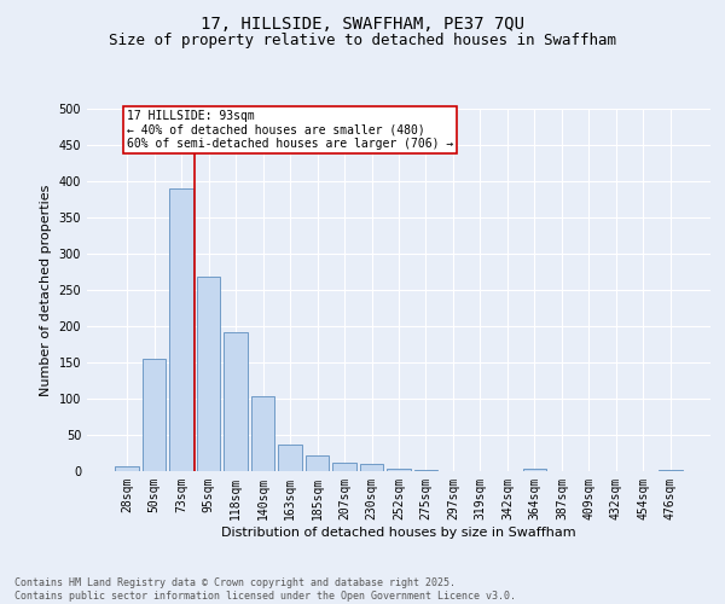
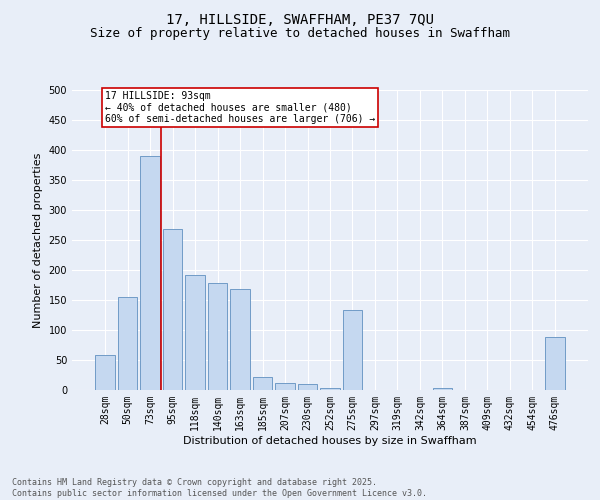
28sqm: 6 -> 58
140sqm: 103 -> 178
163sqm: 36 -> 168
275sqm: 2 -> 134
476sqm: 2 -> 88
